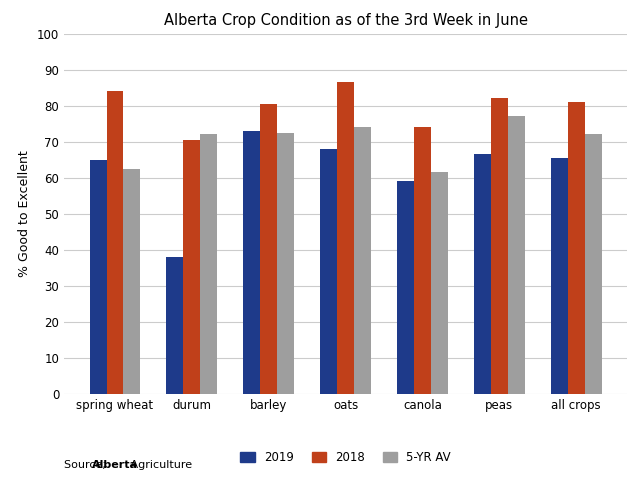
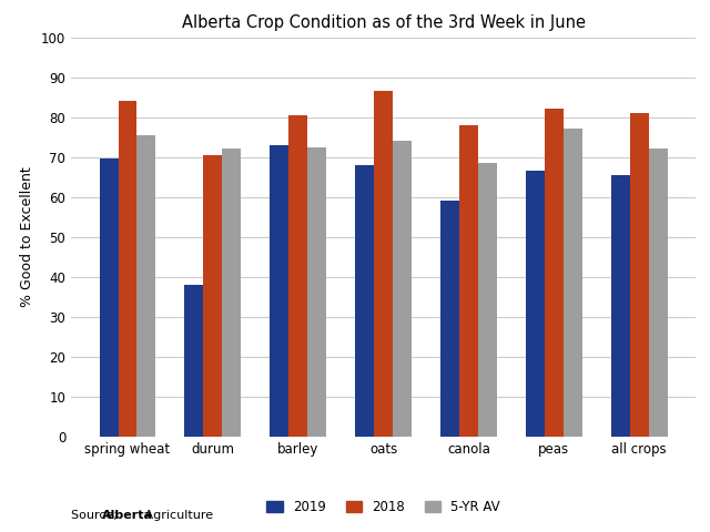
2019/spring wheat: 65.0 -> 69.5
5-YR AV/spring wheat: 62.5 -> 75.5
2018/canola: 74.0 -> 78.0
5-YR AV/canola: 61.5 -> 68.5
